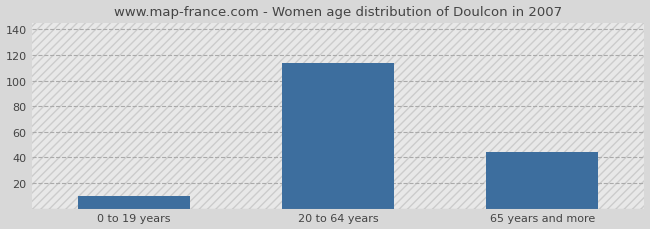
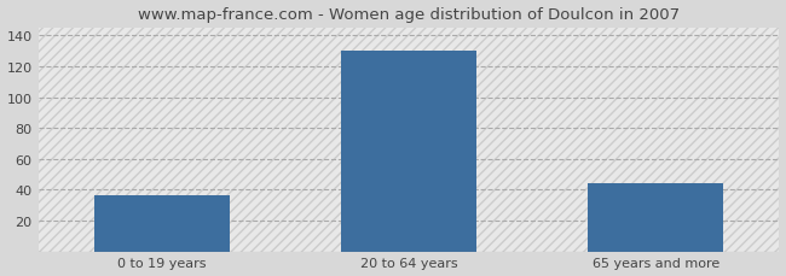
0 to 19 years: 10 -> 36
20 to 64 years: 114 -> 130
